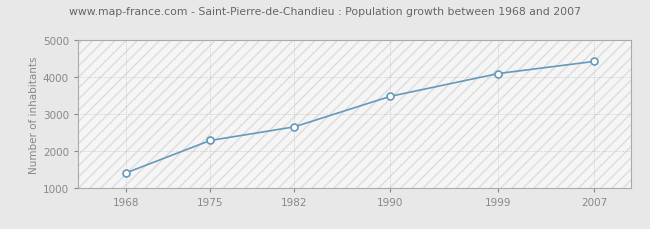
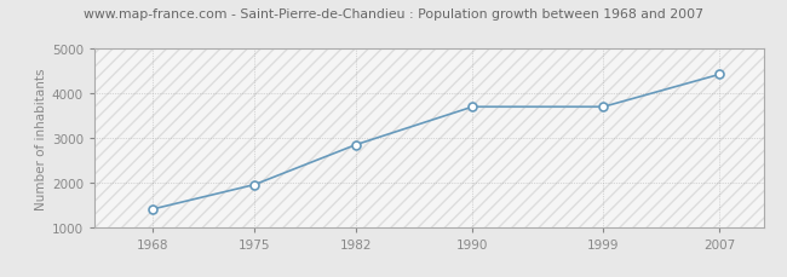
1975: 2280 -> 1950
1982: 2650 -> 2850
1990: 3480 -> 3700
1999: 4100 -> 3700
